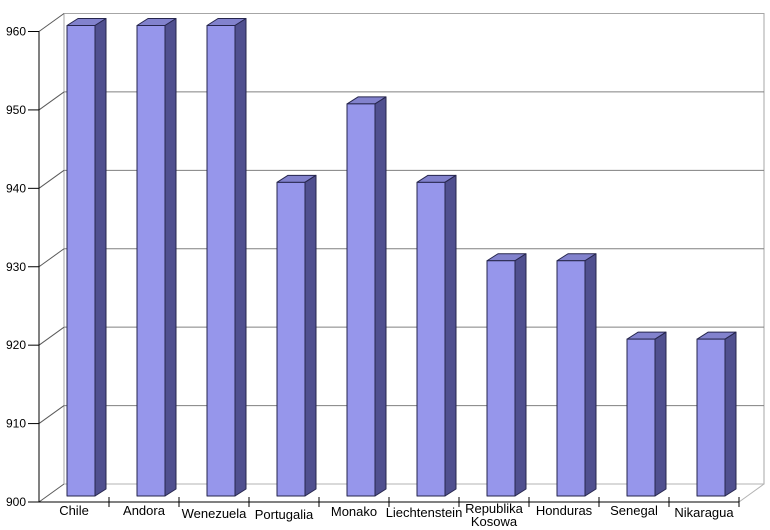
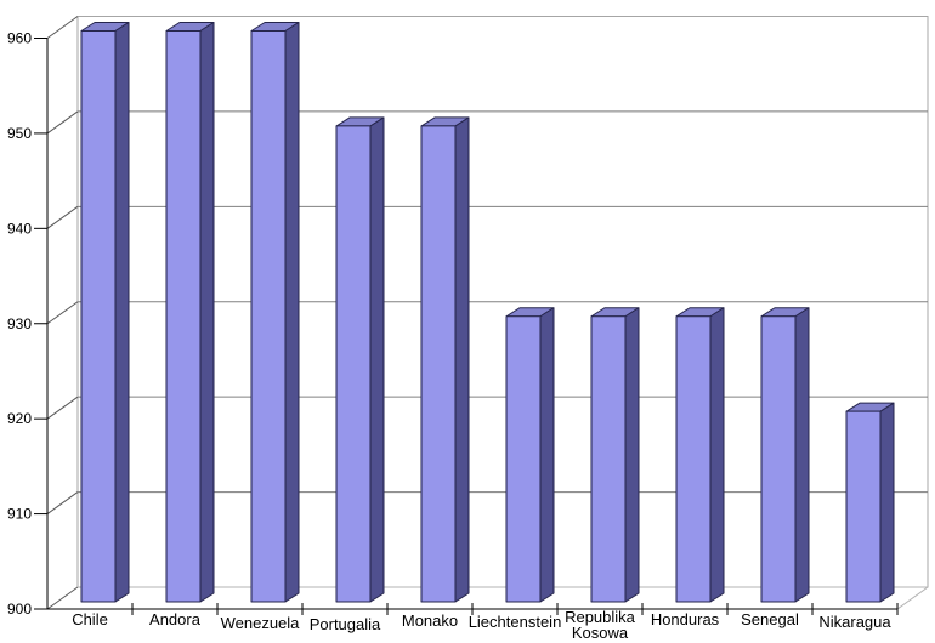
Portugalia: 940 -> 950
Liechtenstein: 940 -> 930
Senegal: 920 -> 930
